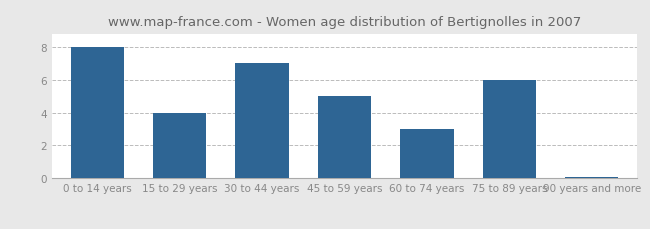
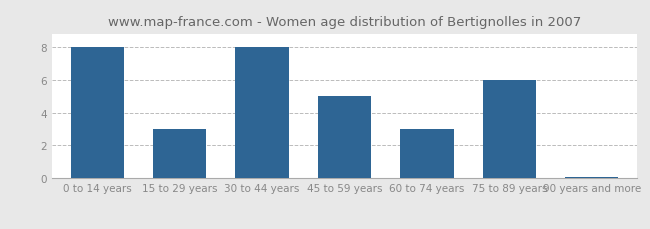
15 to 29 years: 4.0 -> 3.0
30 to 44 years: 7.0 -> 8.0
